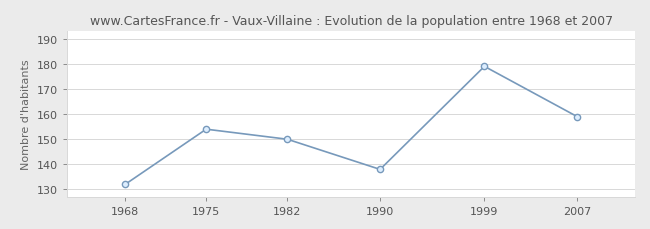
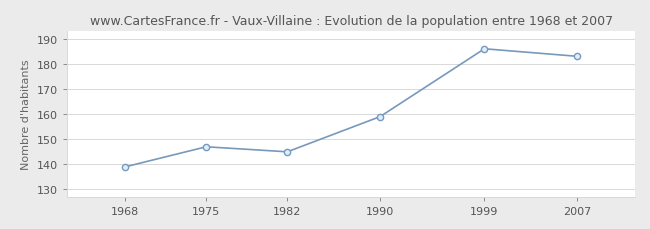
1968: 132 -> 139
1975: 154 -> 147
1982: 150 -> 145
1990: 138 -> 159
1999: 179 -> 186
2007: 159 -> 183
